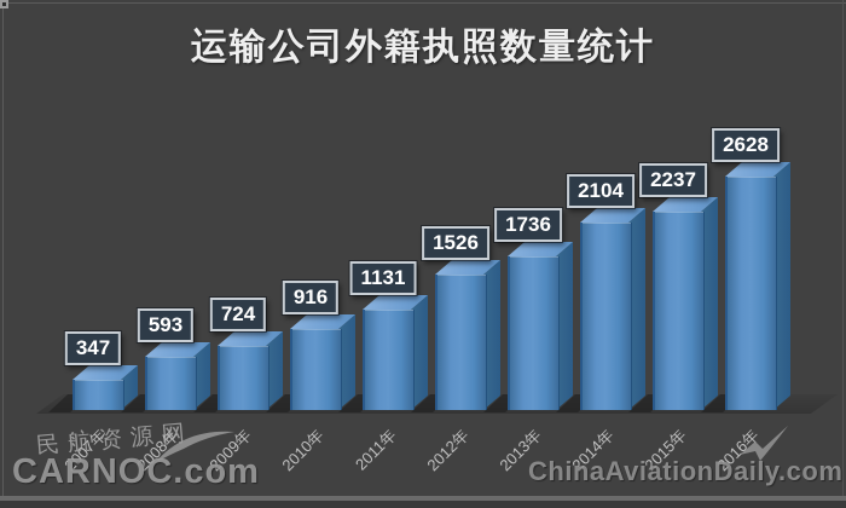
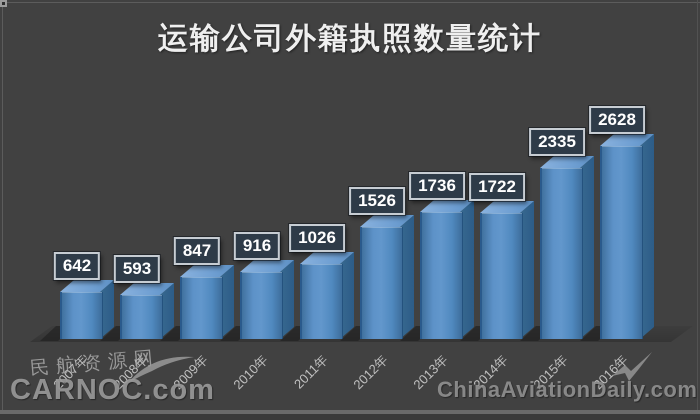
2007年: 347 -> 642
2009年: 724 -> 847
2011年: 1131 -> 1026
2014年: 2104 -> 1722
2015年: 2237 -> 2335
